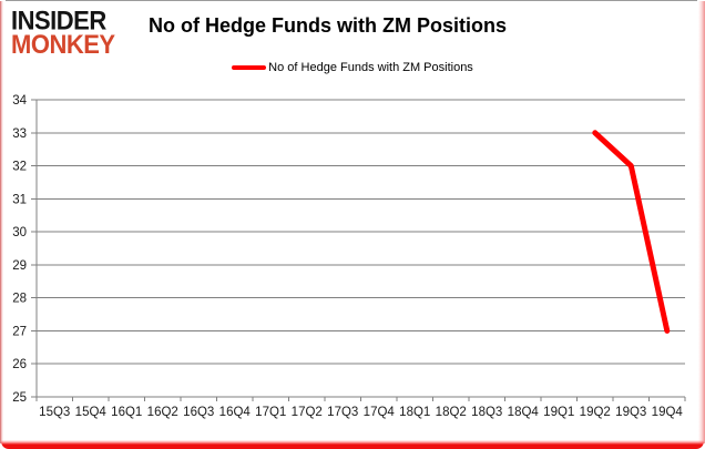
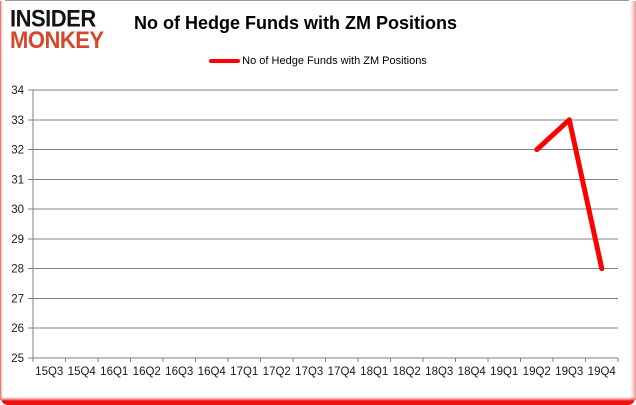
19Q2: 33 -> 32
19Q3: 32 -> 33
19Q4: 27 -> 28
